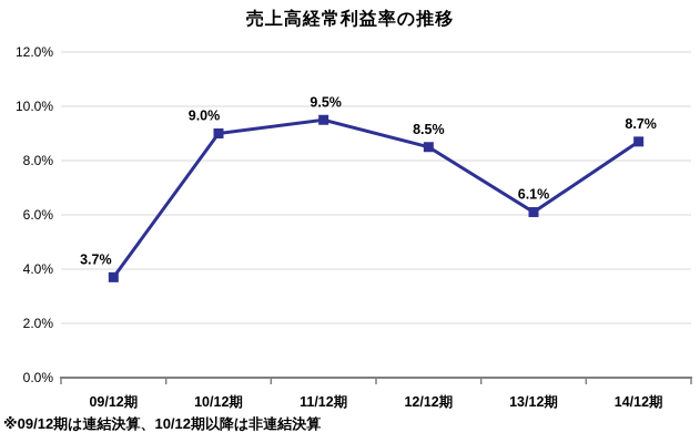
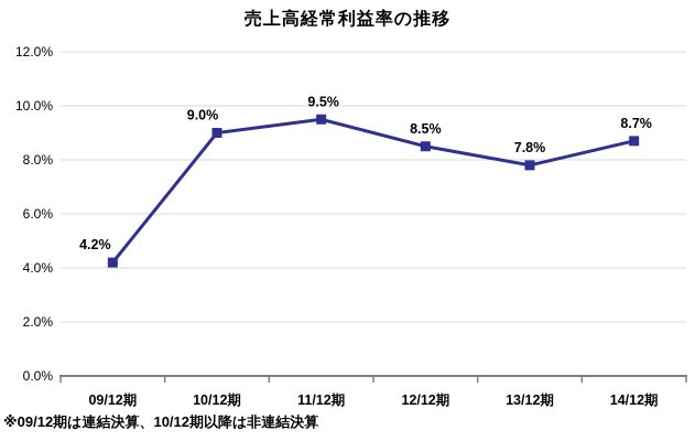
09/12期: 3.7% -> 4.2%
13/12期: 6.1% -> 7.8%
